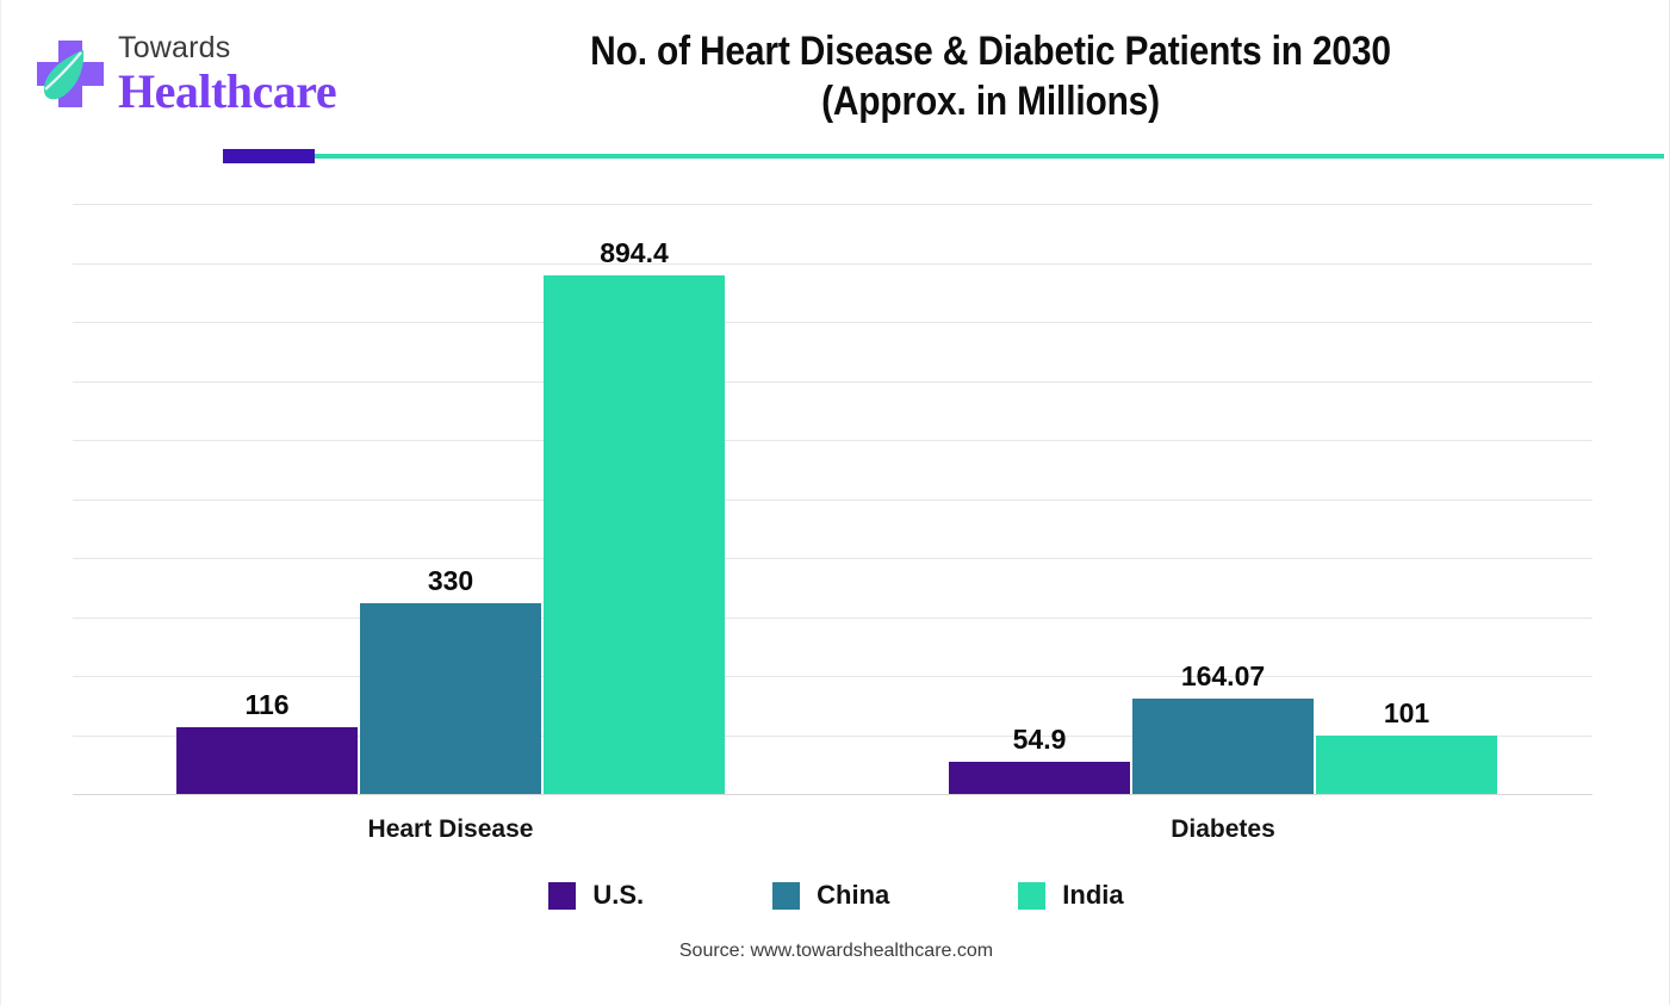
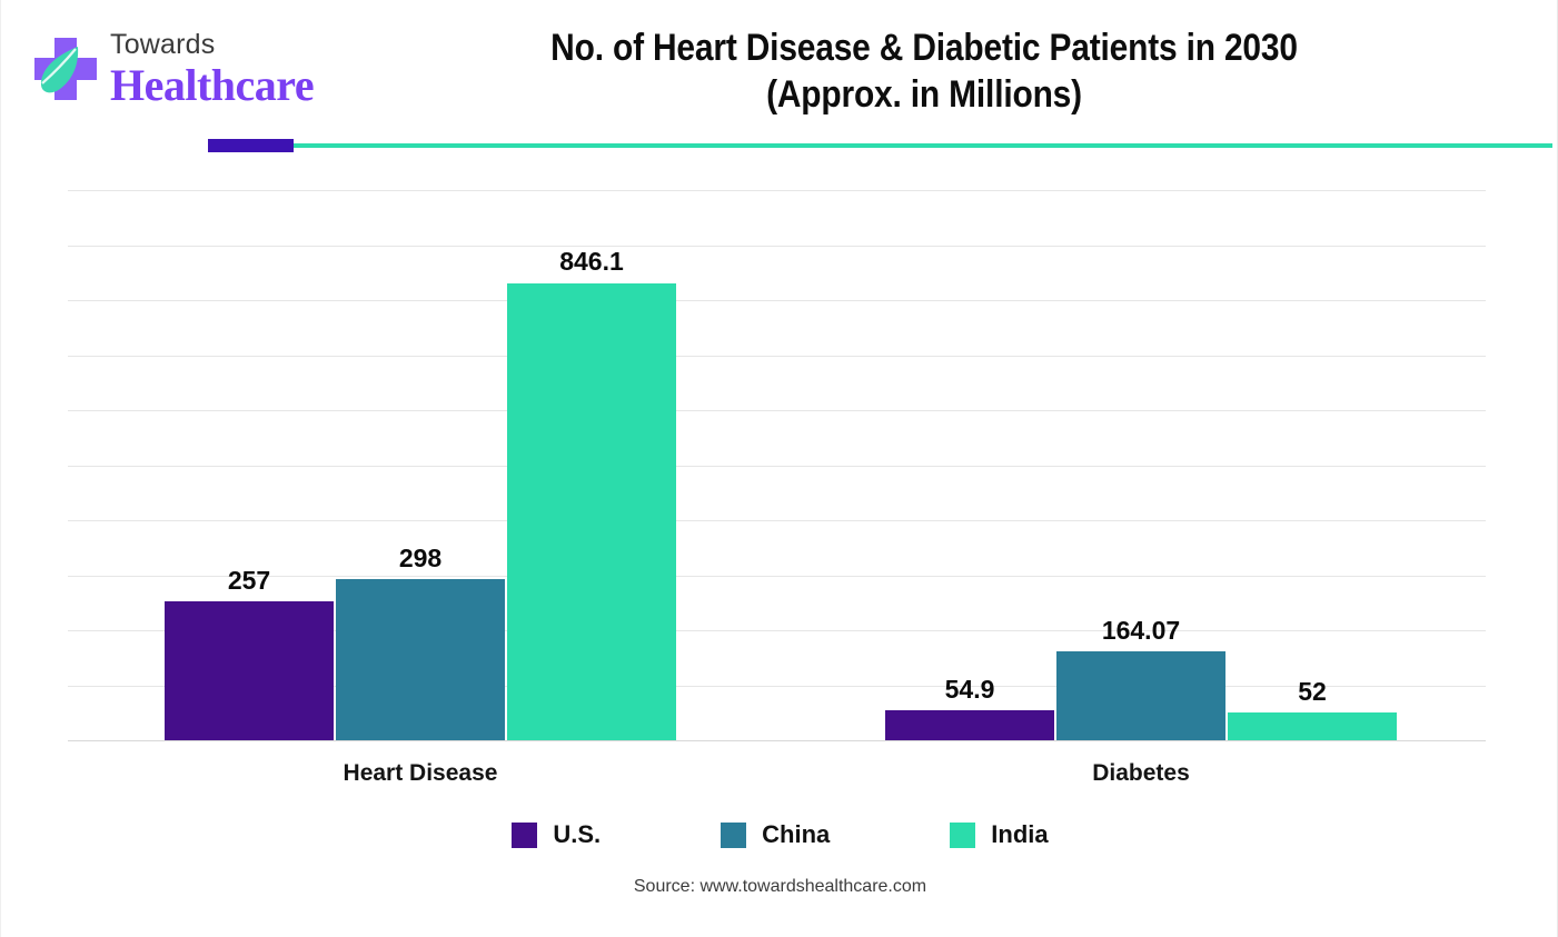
U.S./Heart Disease: 116 -> 257
China/Heart Disease: 330 -> 298
India/Heart Disease: 894.4 -> 846.1
India/Diabetes: 101 -> 52
